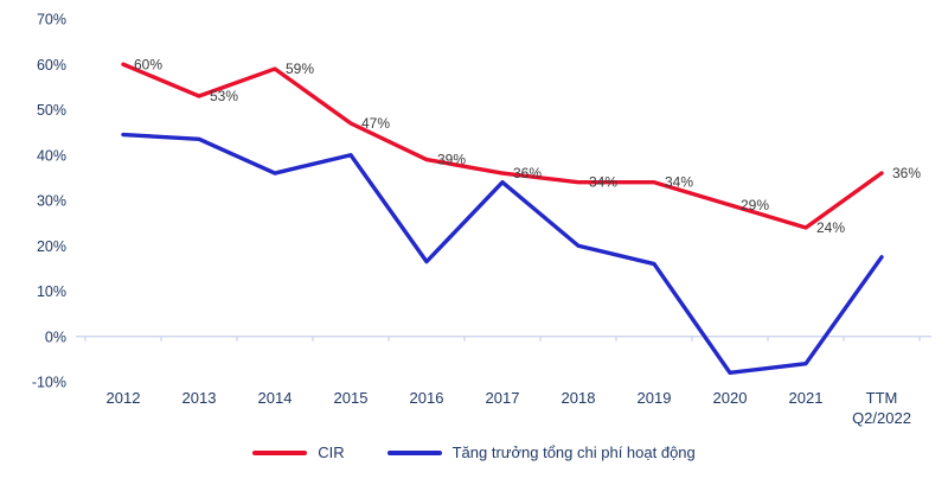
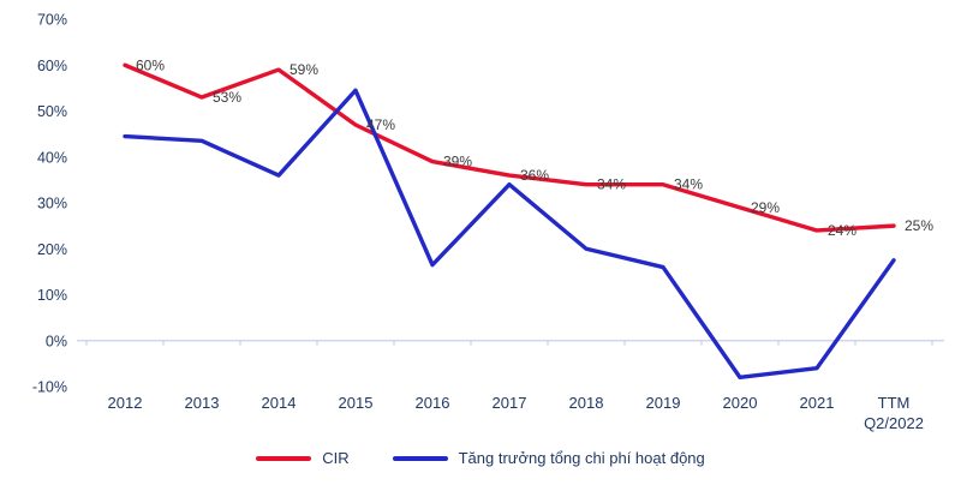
Tăng trưởng tổng chi phí hoạt động/2015: 40% -> 54%
CIR/TTM Q2/2022: 36% -> 25%
